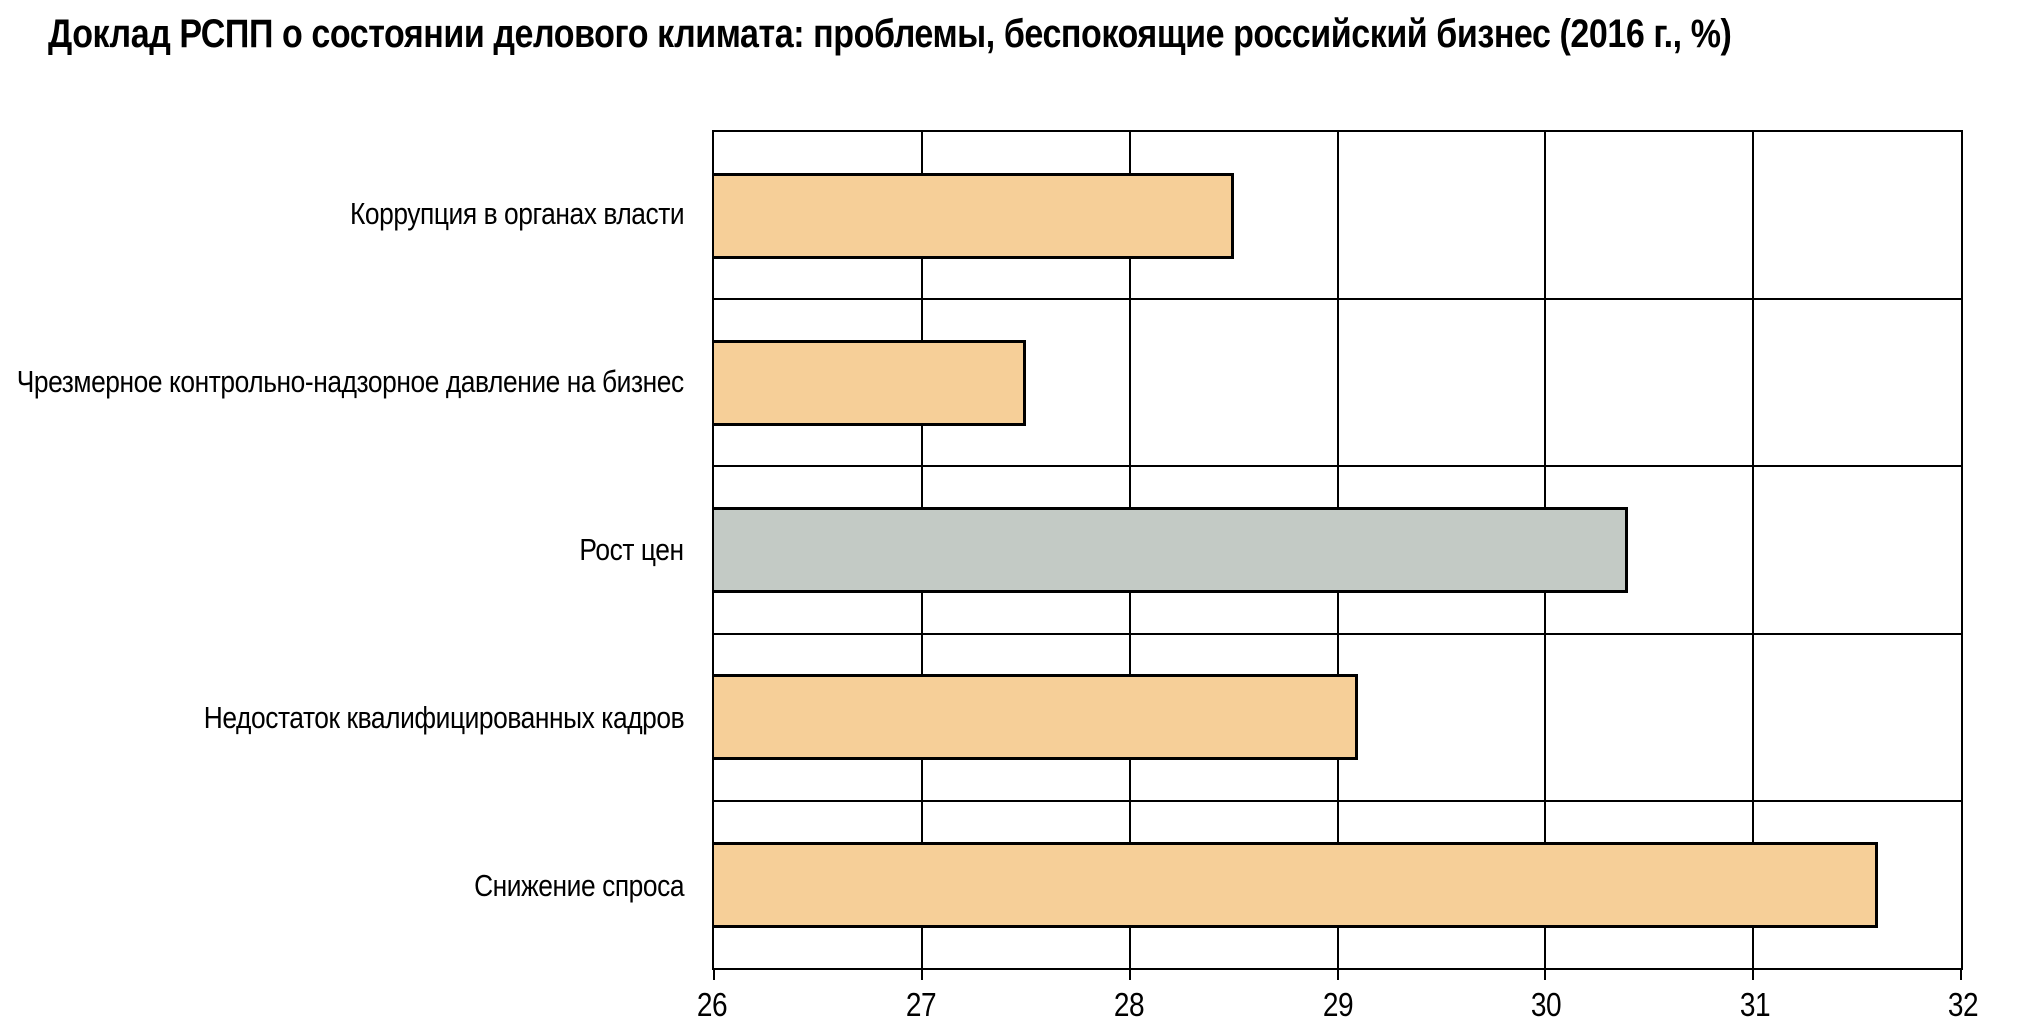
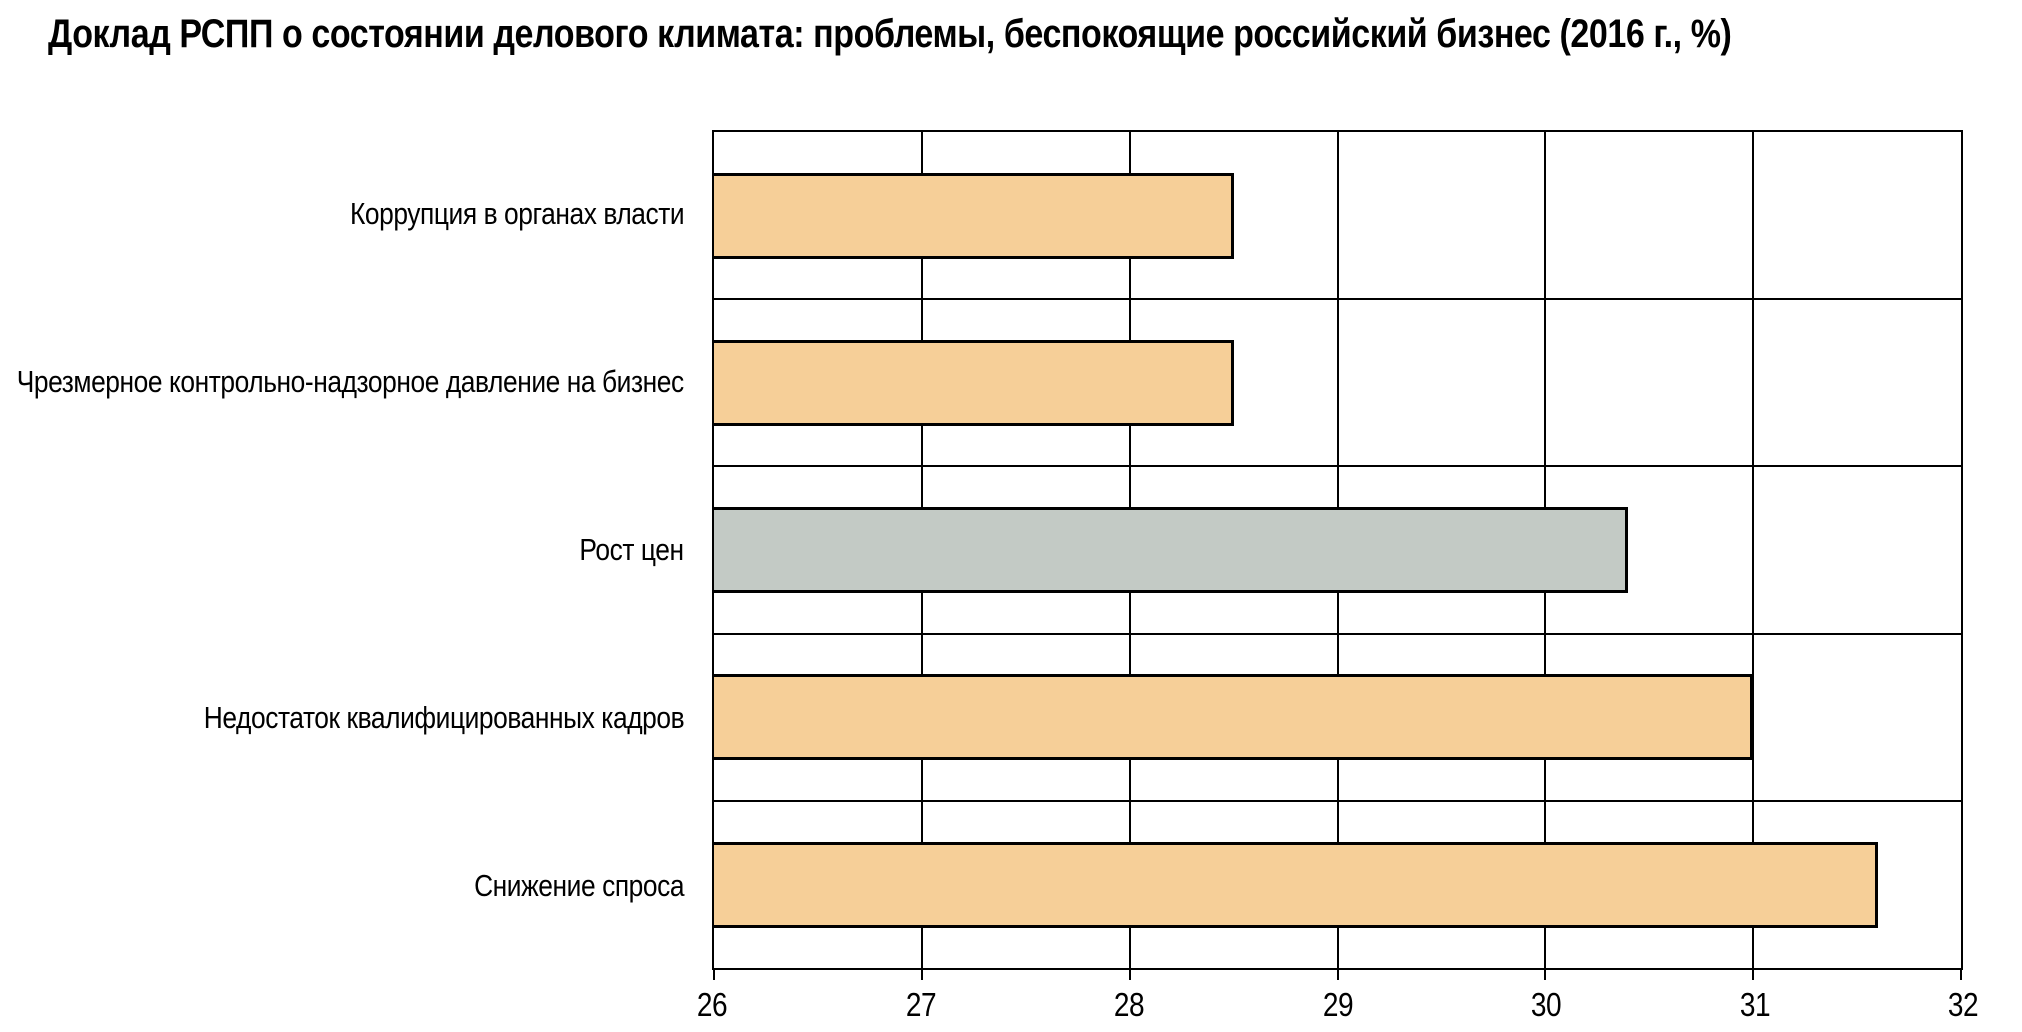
Чрезмерное контрольно-надзорное давление на бизнес: 27.5 -> 28.5
Недостаток квалифицированных кадров: 29.1 -> 31.0
